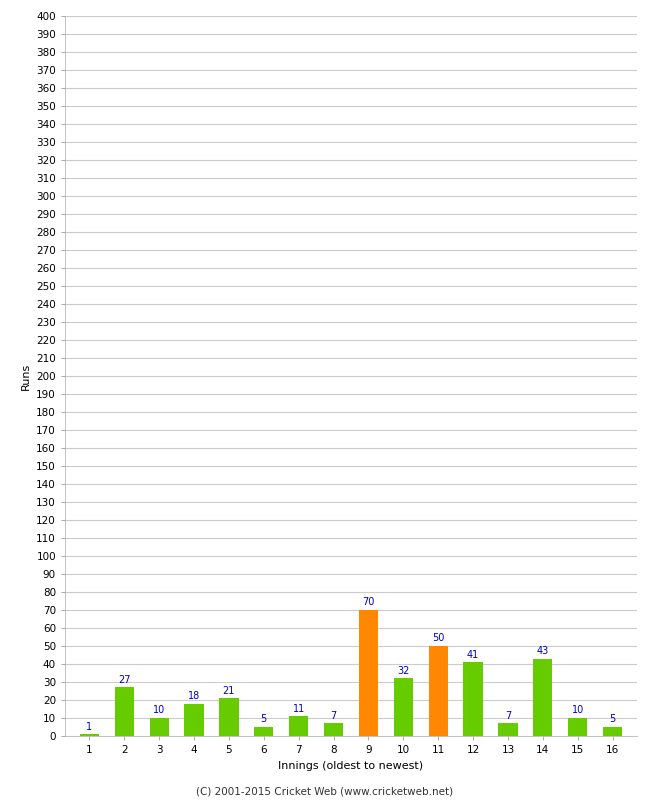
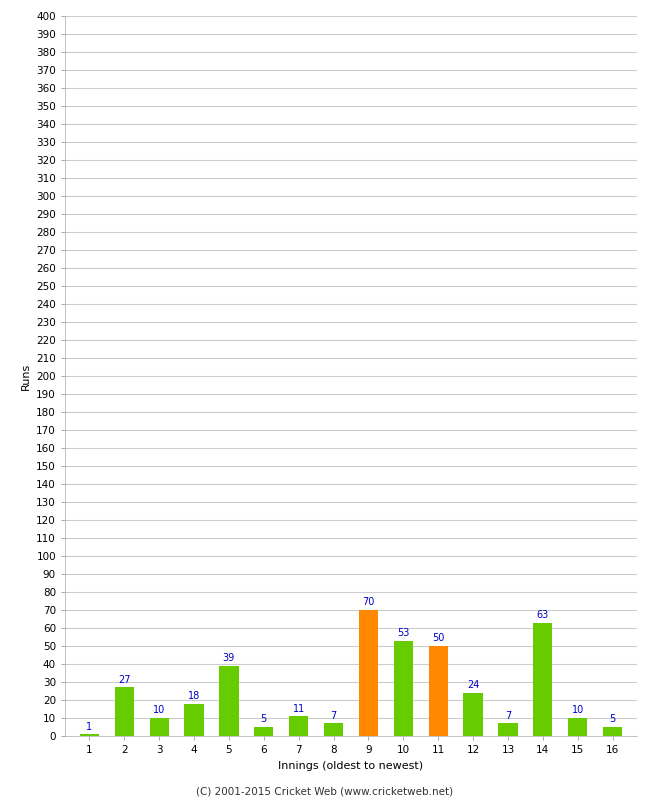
5: 21 -> 39
10: 32 -> 53
12: 41 -> 24
14: 43 -> 63
